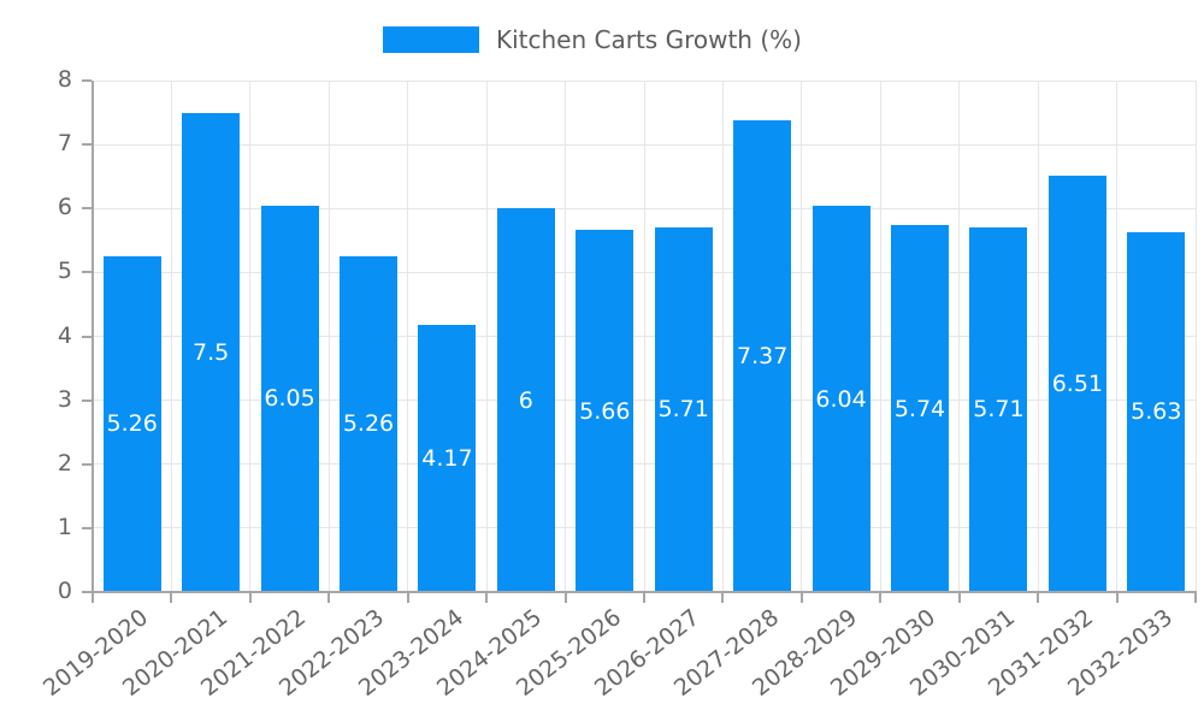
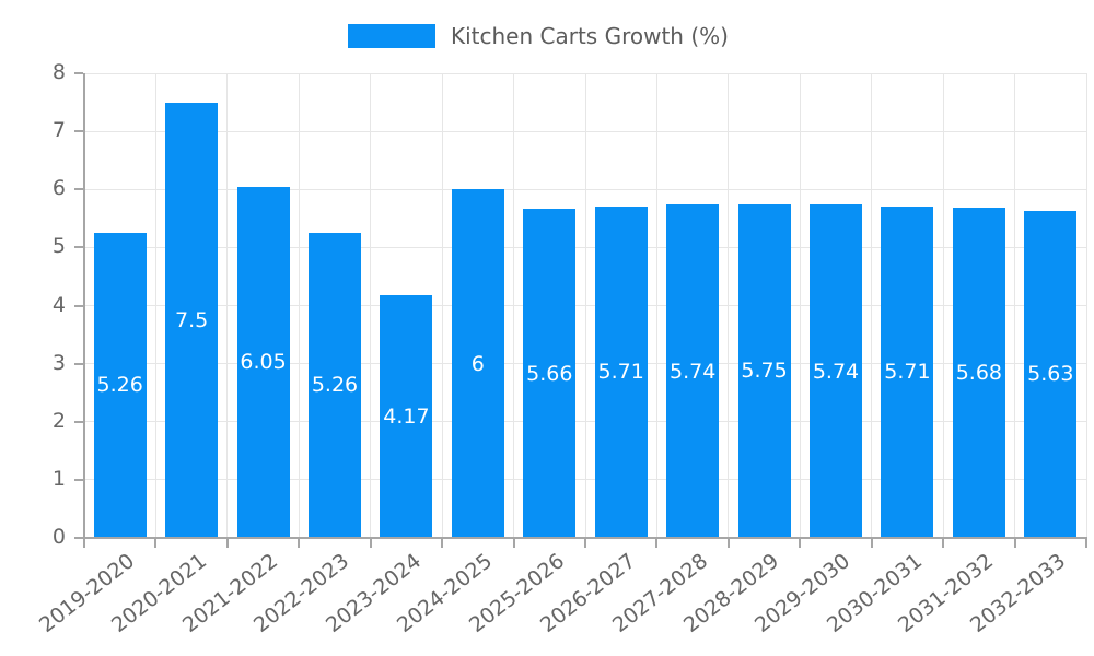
2027-2028: 7.37 -> 5.74
2028-2029: 6.04 -> 5.75
2031-2032: 6.51 -> 5.68
